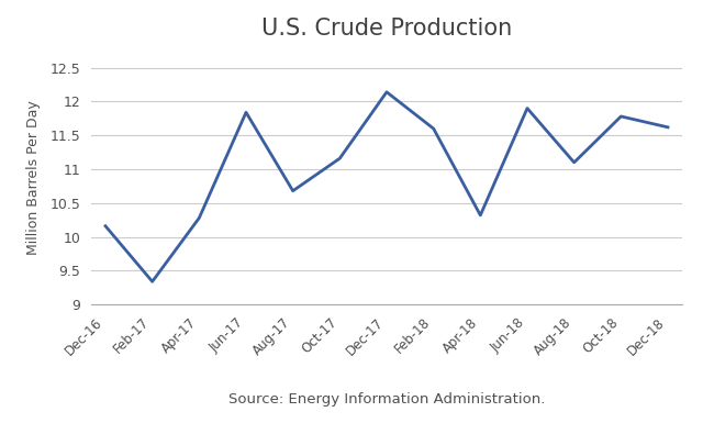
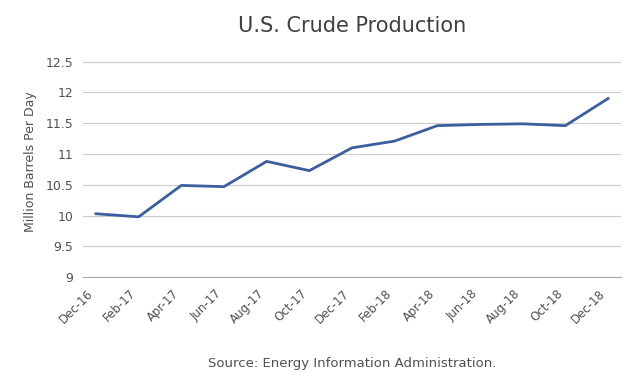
Dec-16: 10.16 -> 10.03
Feb-17: 9.34 -> 9.98
Apr-17: 10.28 -> 10.49
Jun-17: 11.84 -> 10.47
Aug-17: 10.68 -> 10.88
Oct-17: 11.16 -> 10.73
Dec-17: 12.14 -> 11.10
Feb-18: 11.60 -> 11.21
Apr-18: 10.32 -> 11.46
Jun-18: 11.90 -> 11.48
Aug-18: 11.10 -> 11.49
Oct-18: 11.78 -> 11.46
Dec-18: 11.62 -> 11.90
